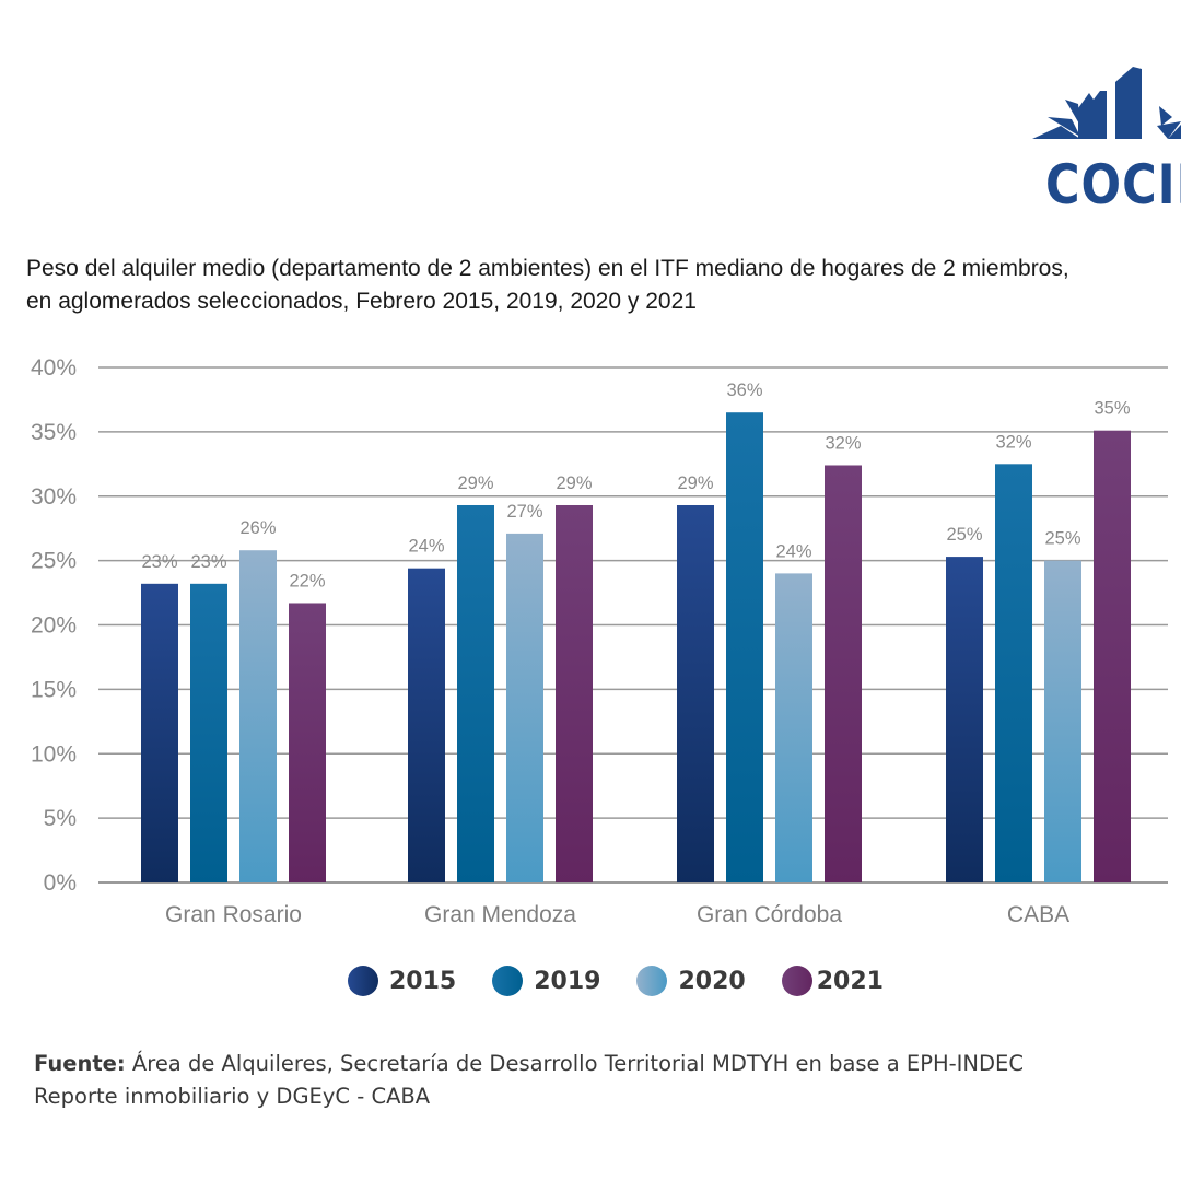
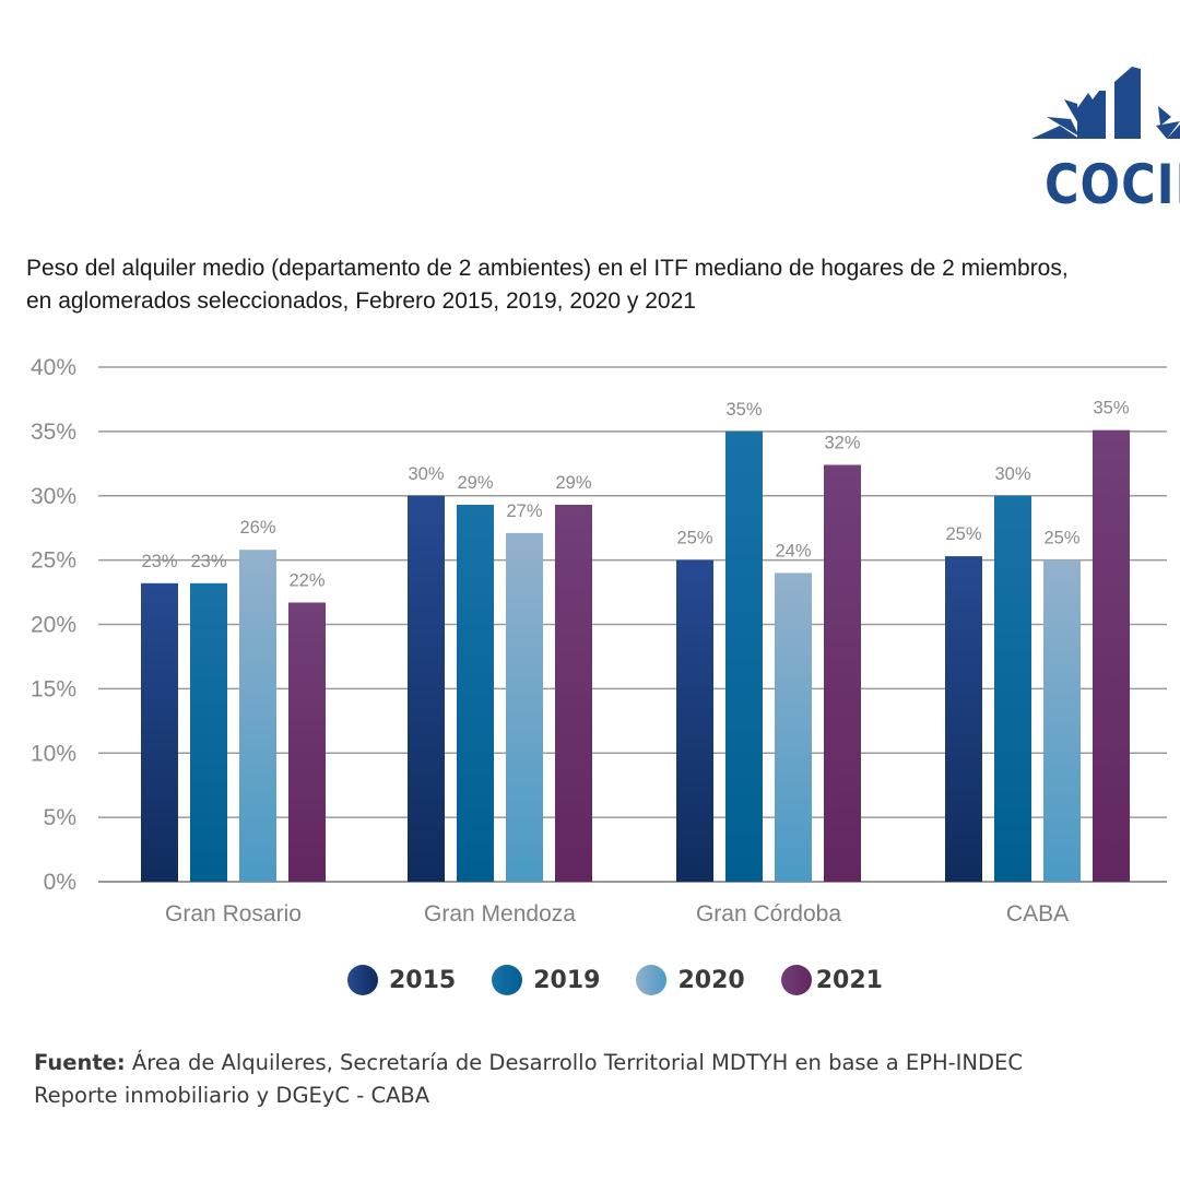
2015/Gran Mendoza: 24% -> 30%
2015/Gran Córdoba: 29% -> 25%
2019/Gran Córdoba: 36% -> 35%
2019/CABA: 32% -> 30%
